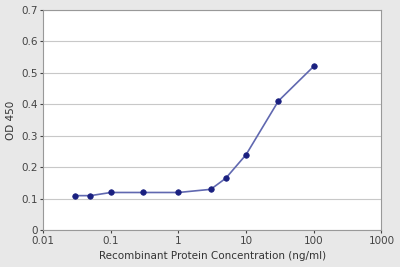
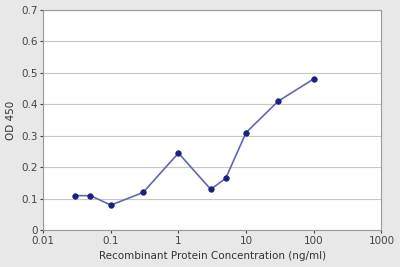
0.1: 0.120 -> 0.080
1: 0.120 -> 0.245
10: 0.240 -> 0.310
100: 0.520 -> 0.480
